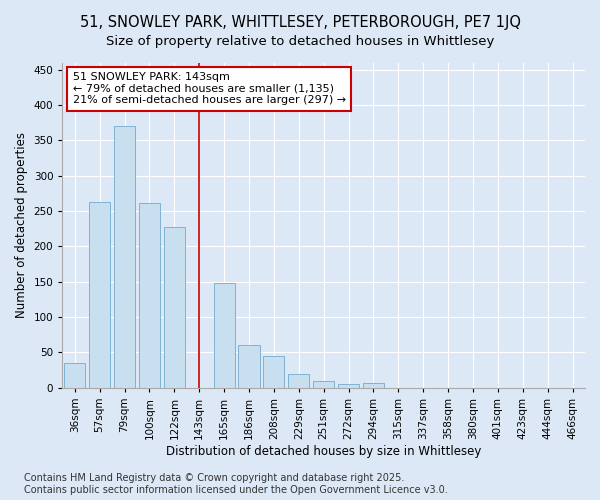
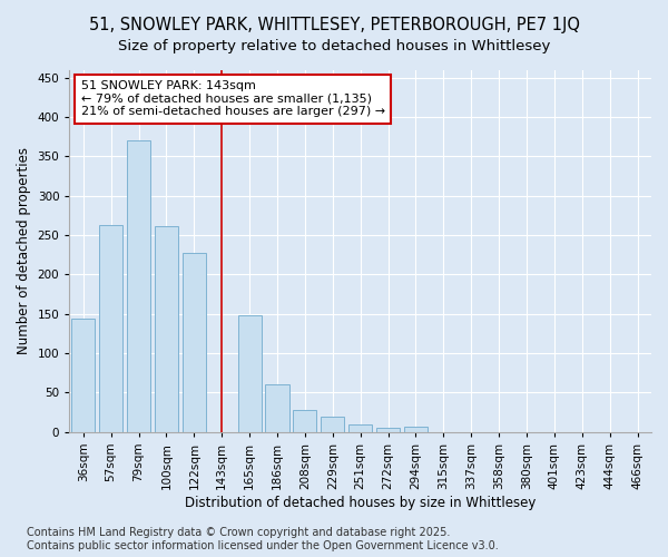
36sqm: 35 -> 144
208sqm: 45 -> 28
